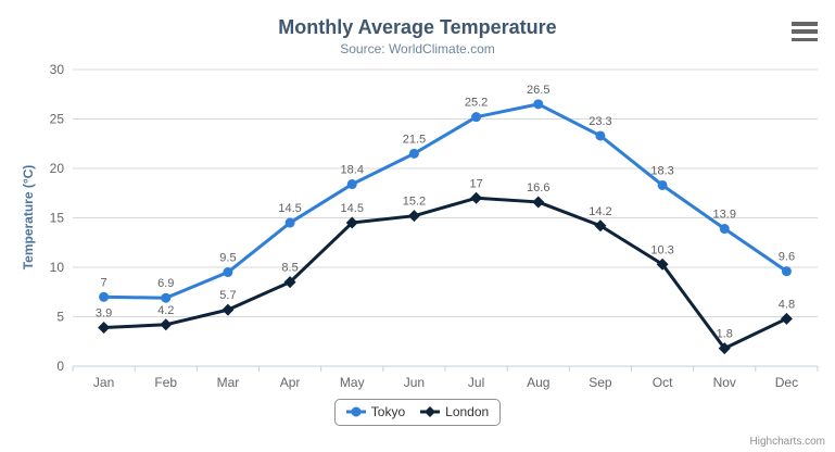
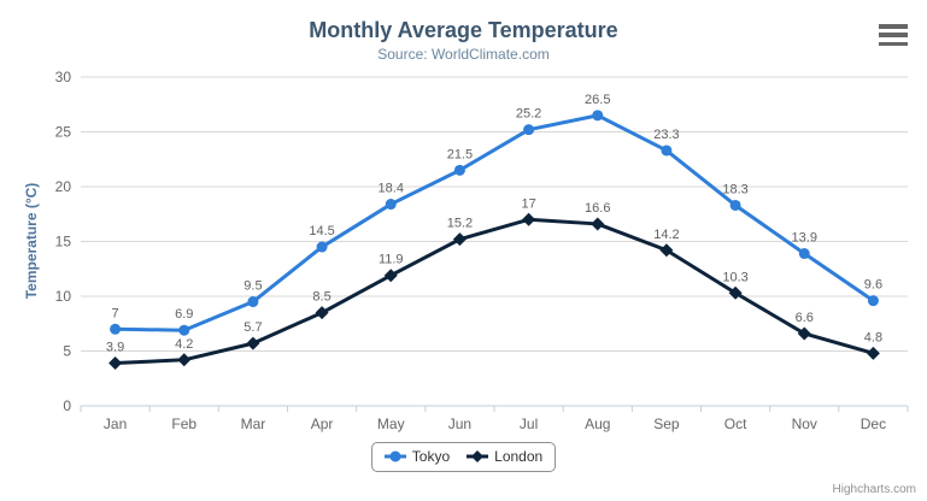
London/May: 14.5 -> 11.9
London/Nov: 1.8 -> 6.6
